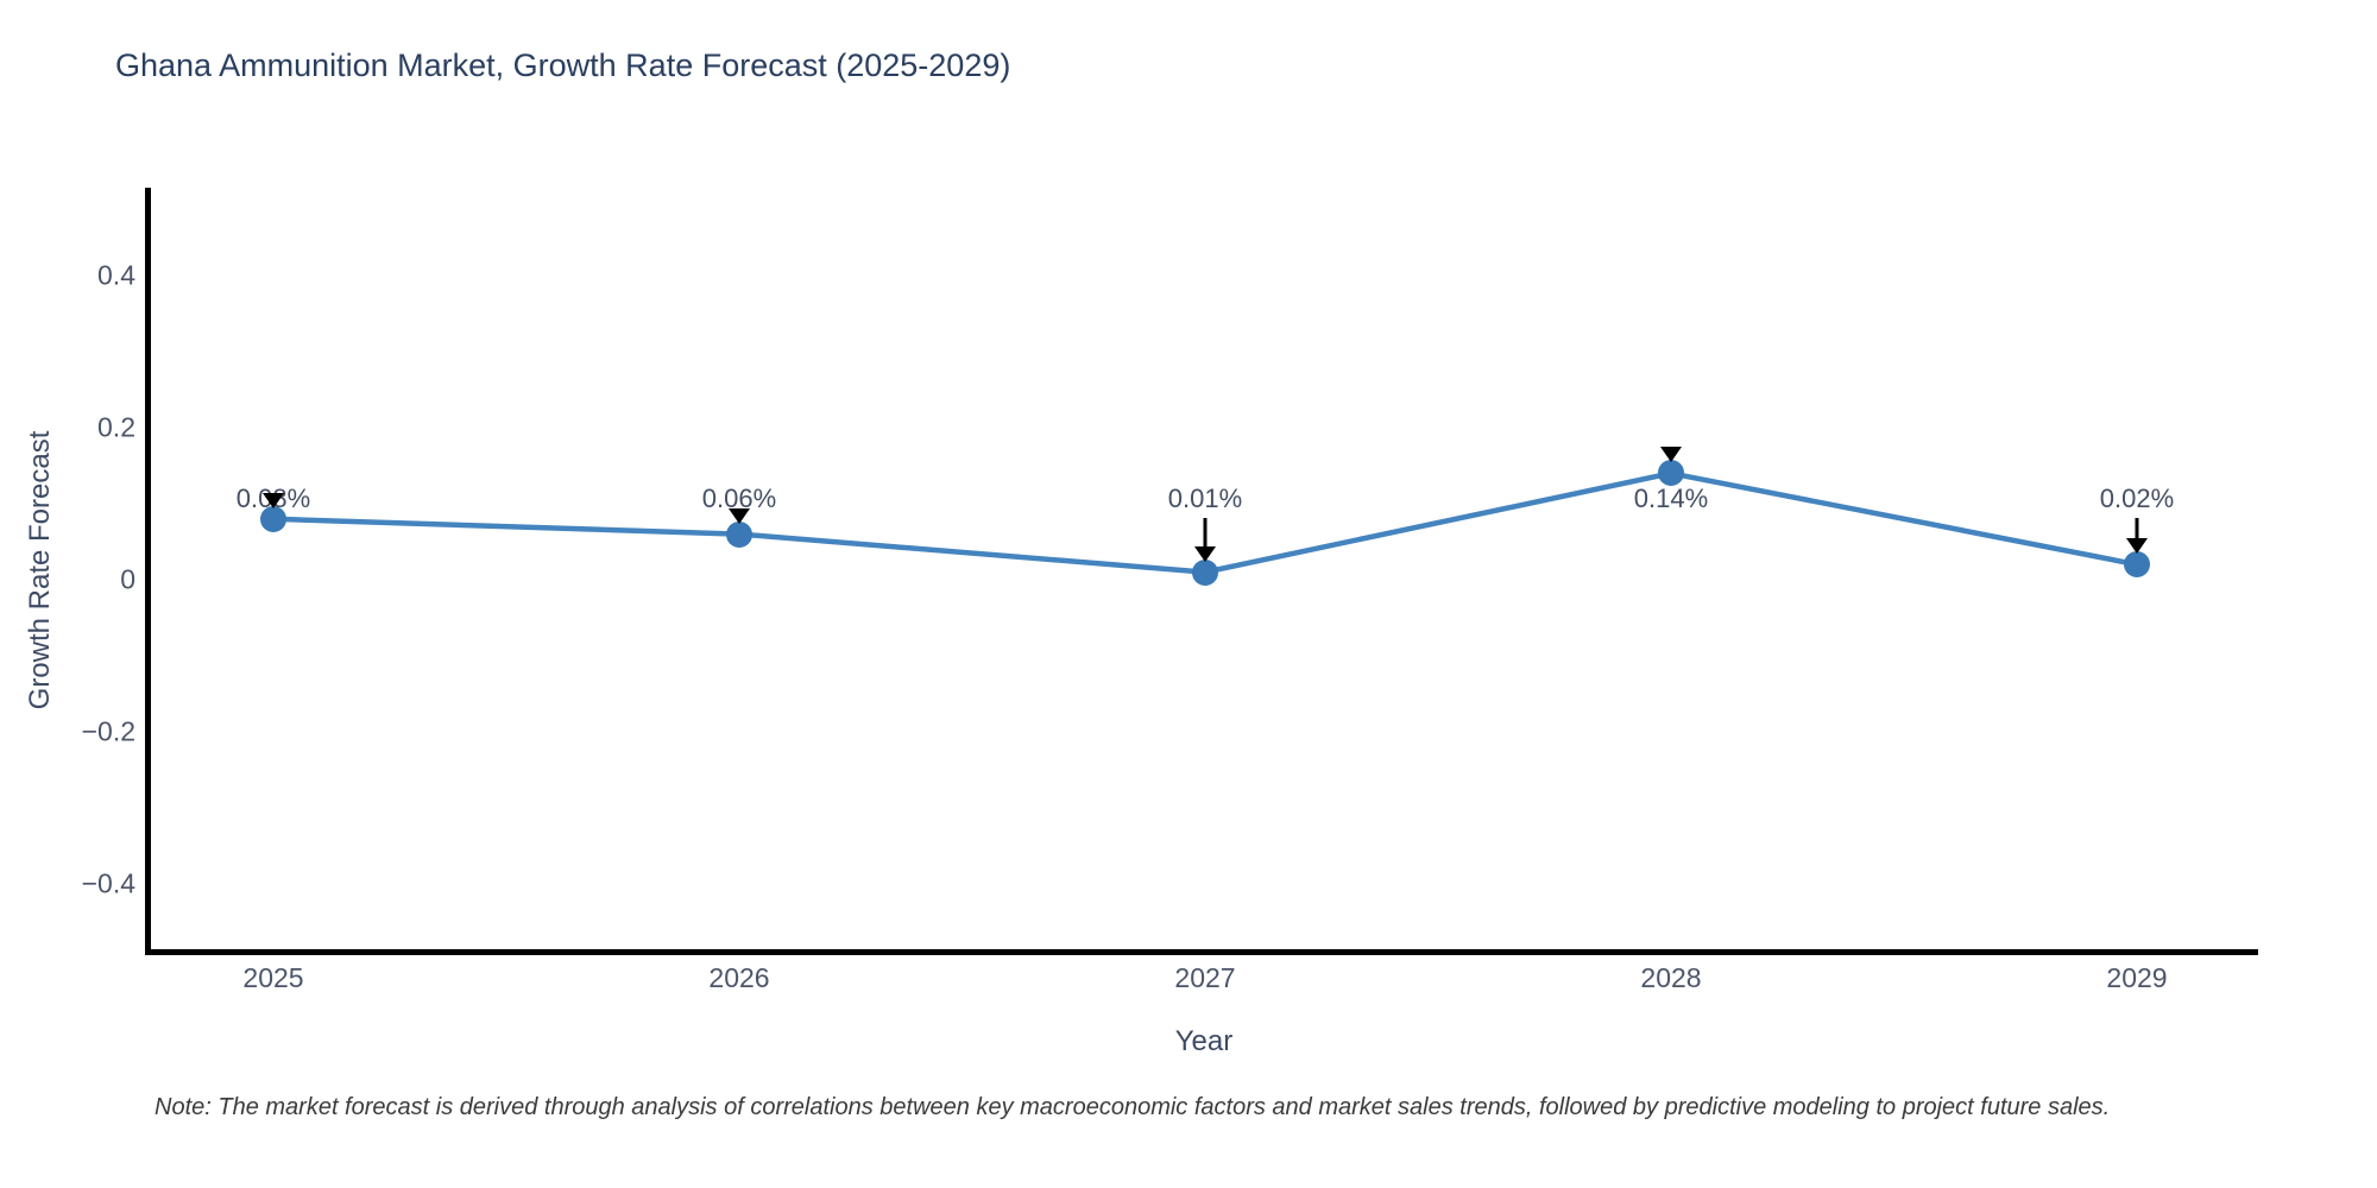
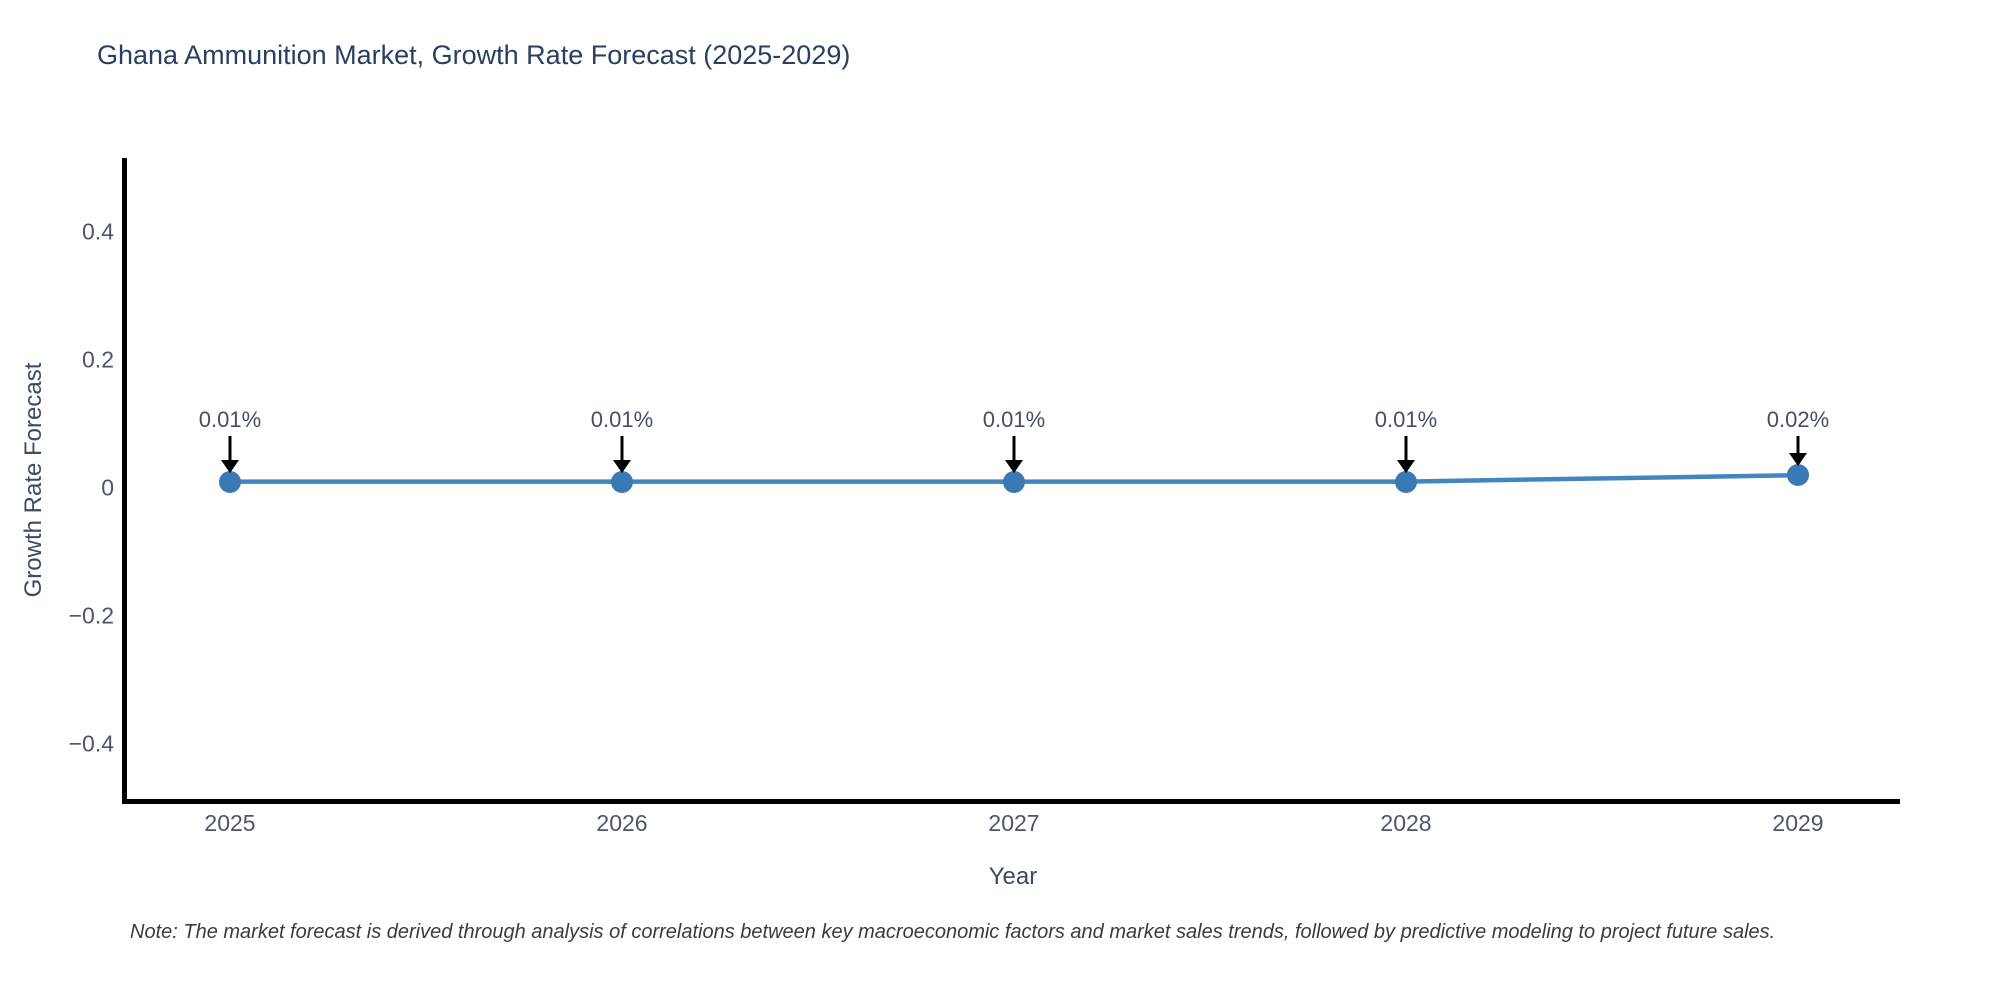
2025: 0.08% -> 0.01%
2026: 0.06% -> 0.01%
2028: 0.14% -> 0.01%
